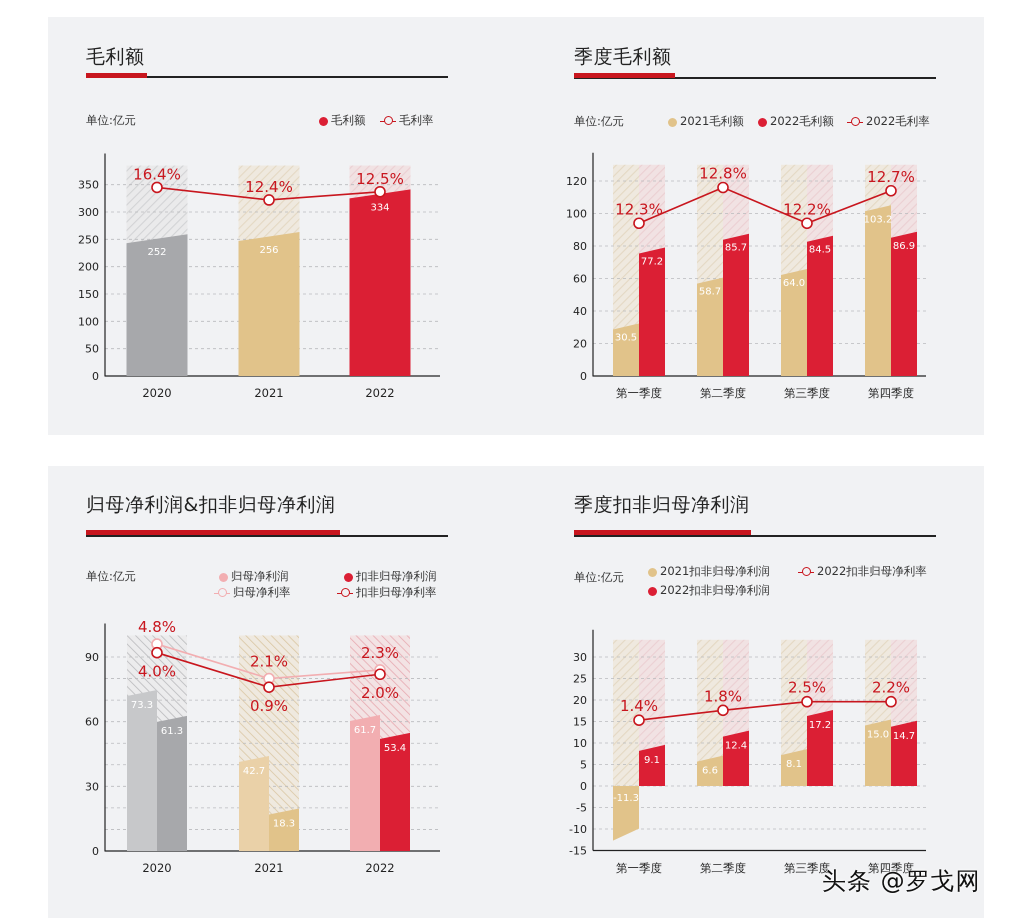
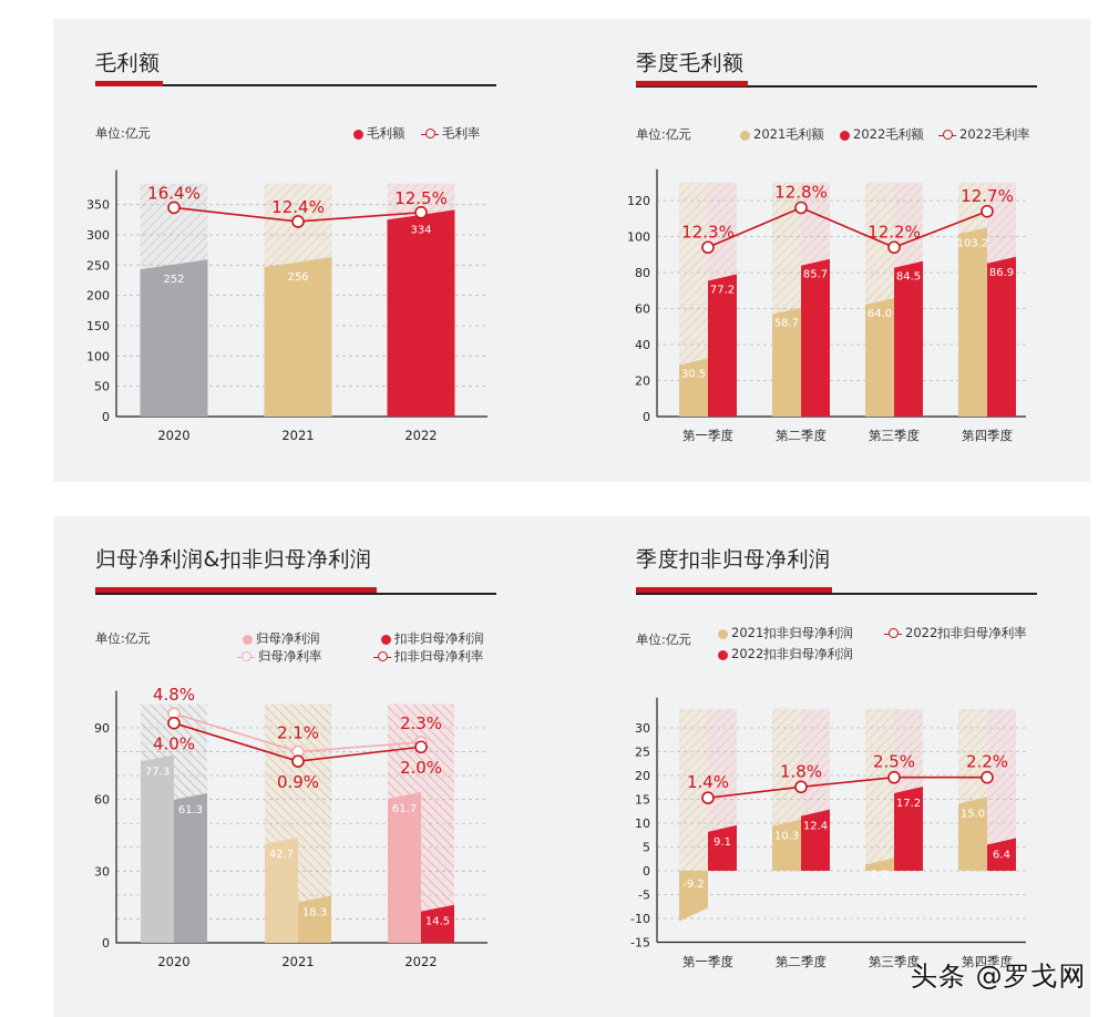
归母净利润&扣非归母净利润/归母净利润/2020: 73.3 -> 77.3
归母净利润&扣非归母净利润/扣非归母净利润/2022: 53.4 -> 14.5
季度扣非归母净利润/2021扣非归母净利润/第一季度: -11.3 -> -9.2
季度扣非归母净利润/2021扣非归母净利润/第二季度: 6.6 -> 10.3
季度扣非归母净利润/2021扣非归母净利润/第三季度: 8.1 -> 2.2
季度扣非归母净利润/2022扣非归母净利润/第四季度: 14.7 -> 6.4
